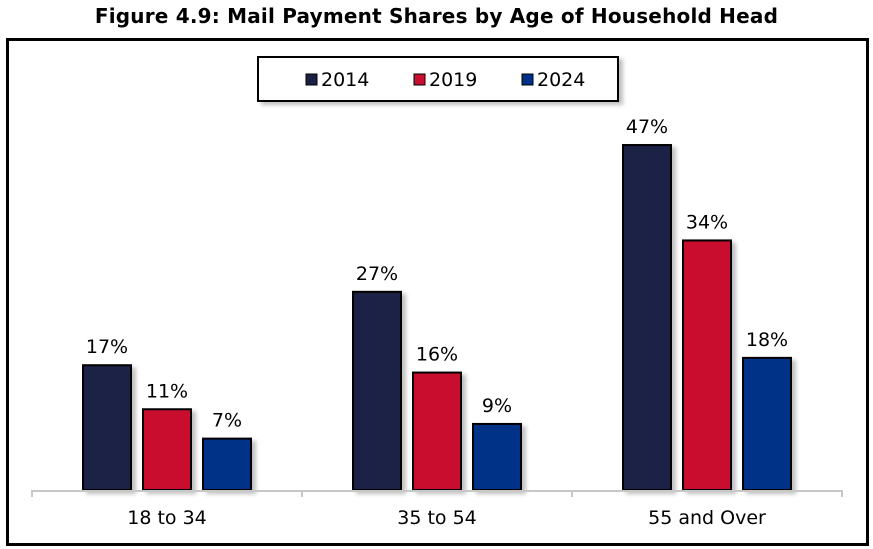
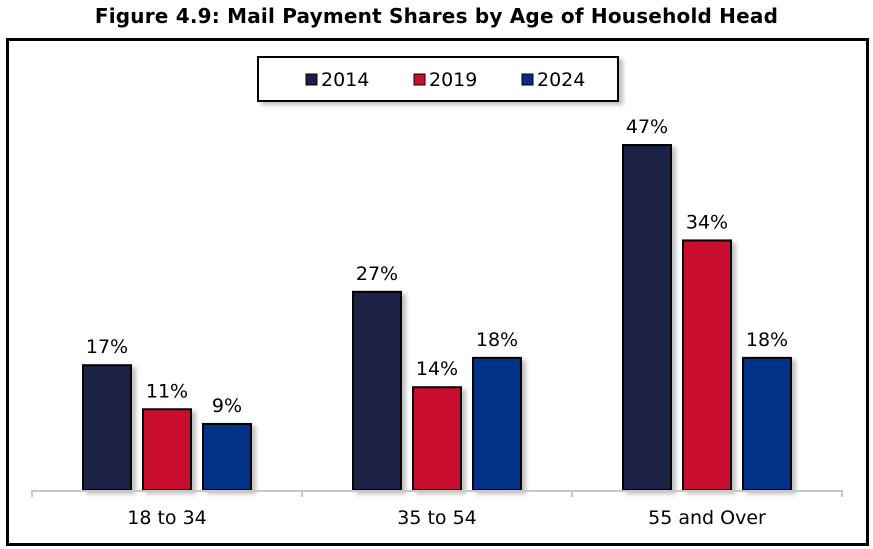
2024/18 to 34: 7% -> 9%
2019/35 to 54: 16% -> 14%
2024/35 to 54: 9% -> 18%
